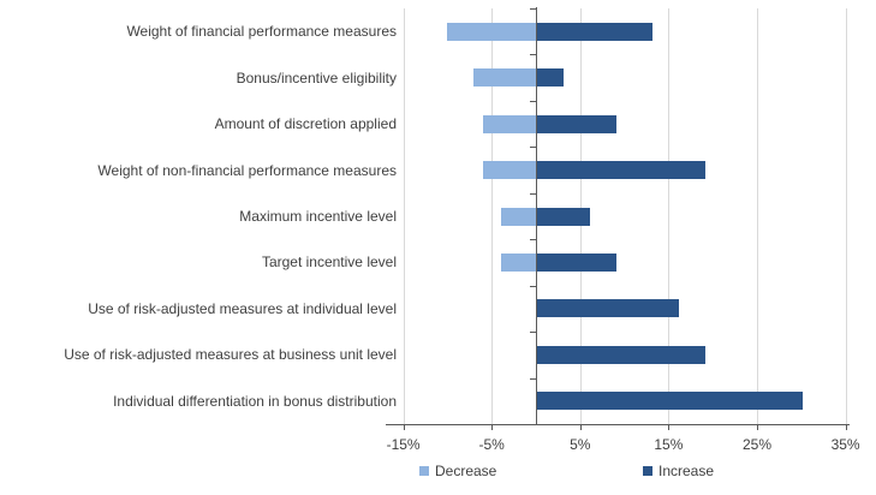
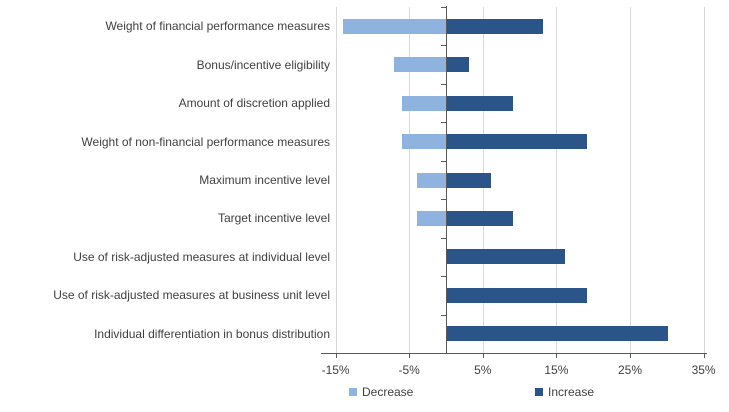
Decrease/Weight of financial performance measures: -10% -> -14%
